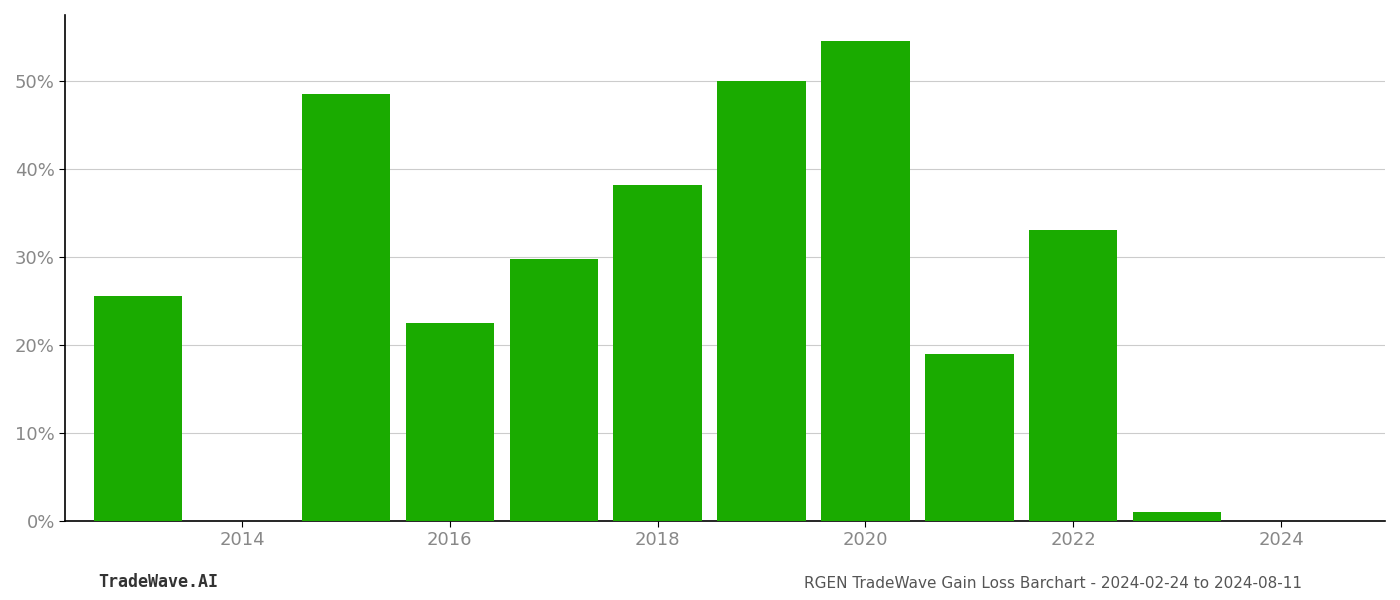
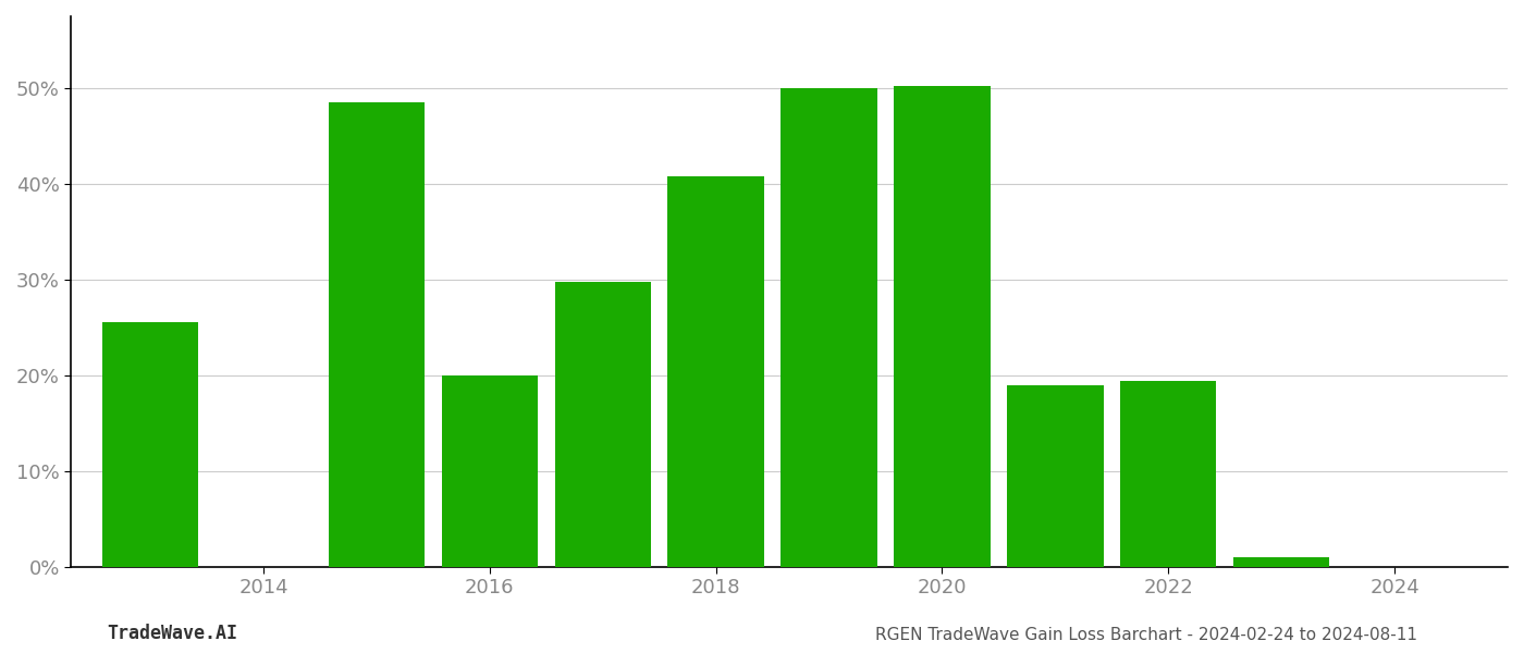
2016: 22.5% -> 20.0%
2018: 38.2% -> 40.8%
2020: 54.5% -> 50.2%
2022: 33.0% -> 19.4%
